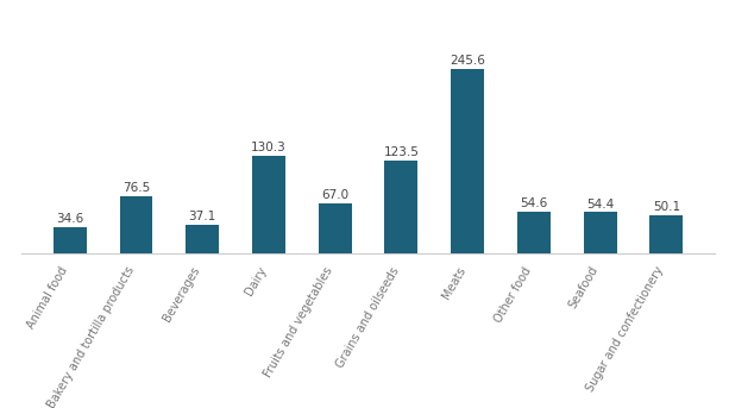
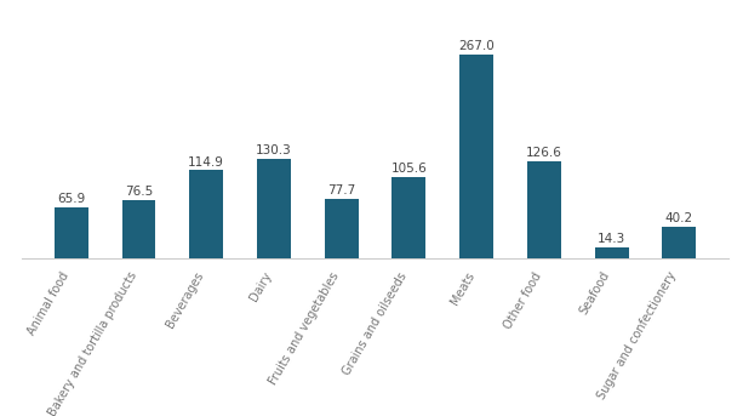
Animal food: 34.6 -> 65.9
Beverages: 37.1 -> 114.9
Fruits and vegetables: 67.0 -> 77.7
Grains and oilseeds: 123.5 -> 105.6
Meats: 245.6 -> 267.0
Other food: 54.6 -> 126.6
Seafood: 54.4 -> 14.3
Sugar and confectionery: 50.1 -> 40.2
